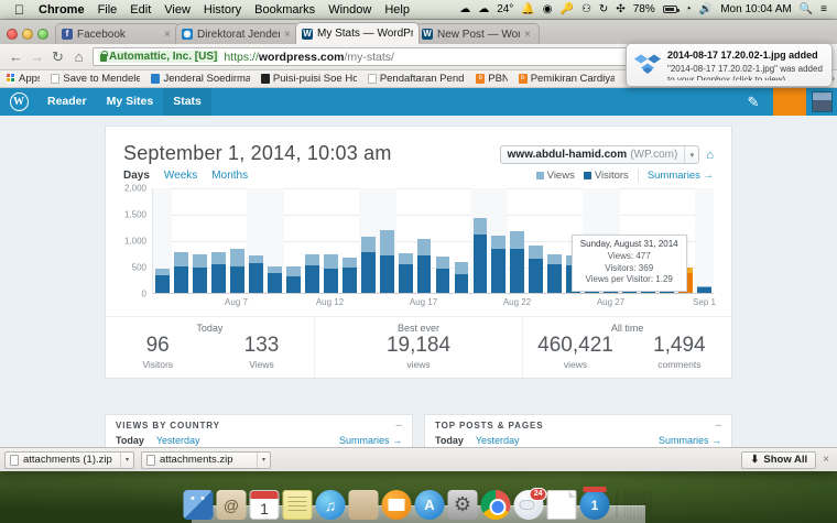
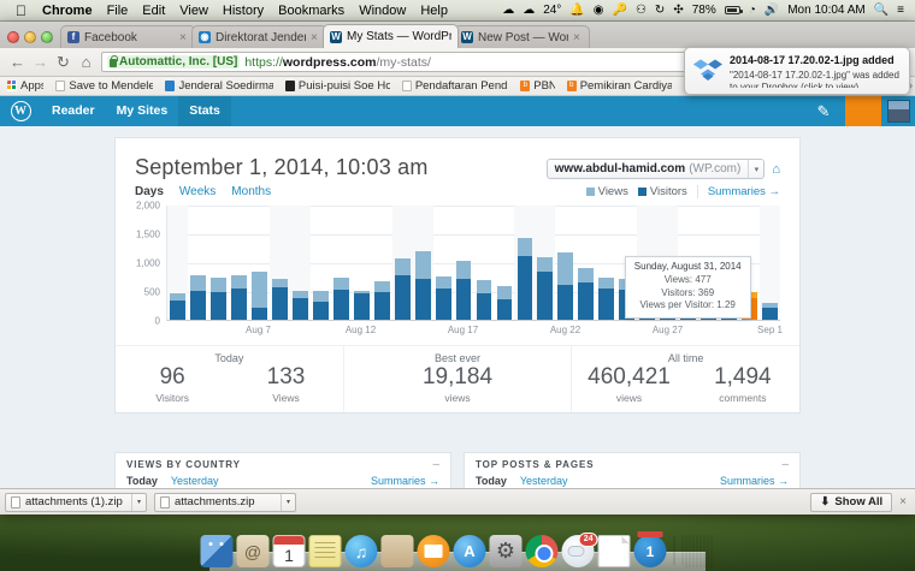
Visitors/Aug 7: 500 -> 200
Views/Aug 12: 700 -> 500
Visitors/Aug 22: 800 -> 600
Views/Sep 1: 100 -> 300
Visitors/Sep 1: 100 -> 200
